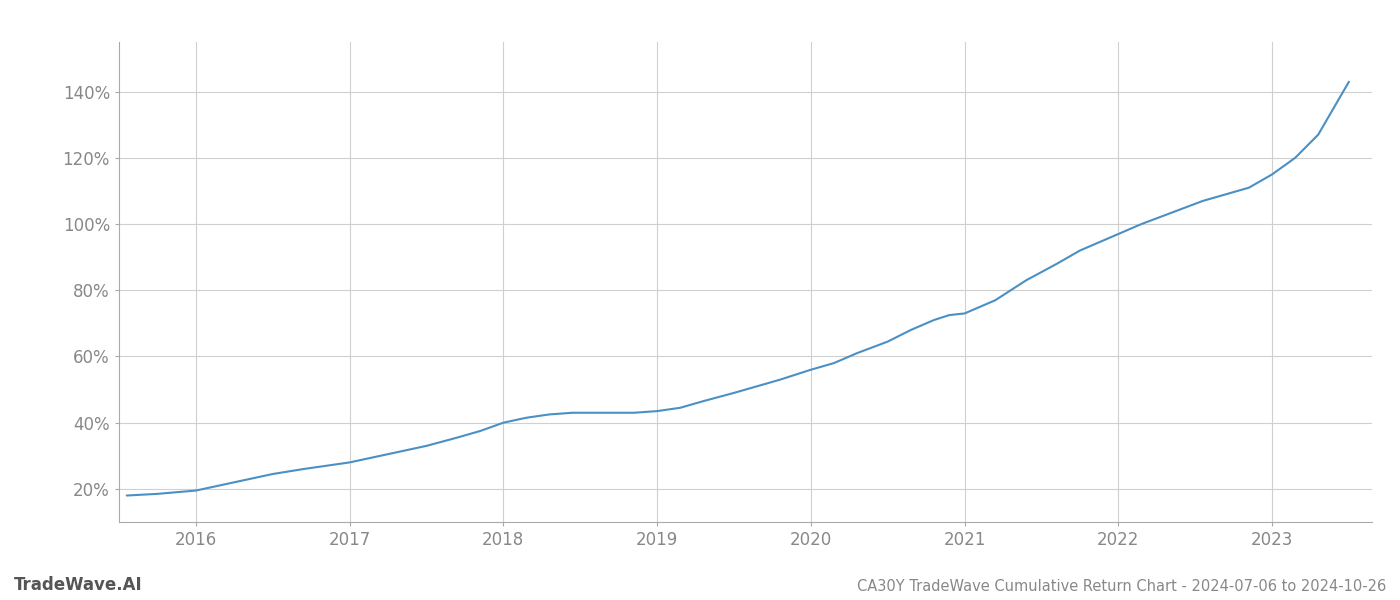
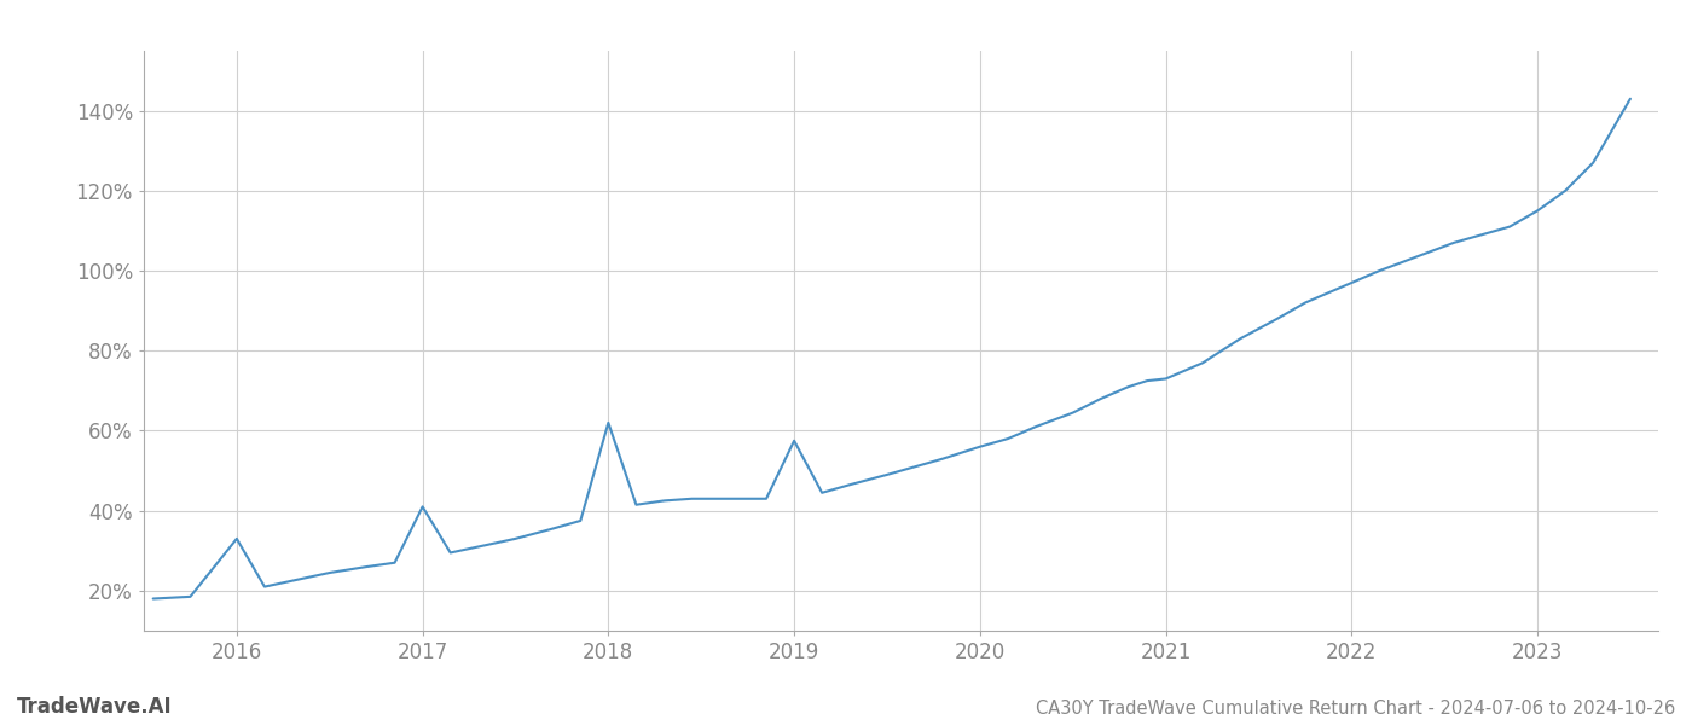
2016: 19.5% -> 33.0%
2017: 28.0% -> 41.0%
2018: 40.0% -> 62.0%
2019: 43.5% -> 57.5%
